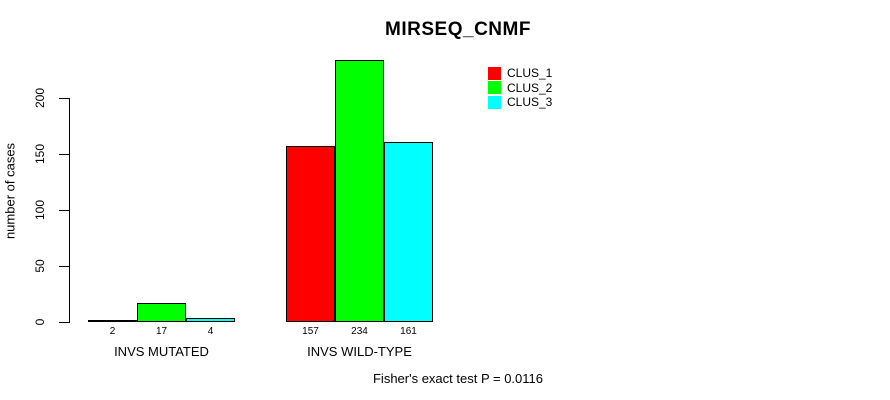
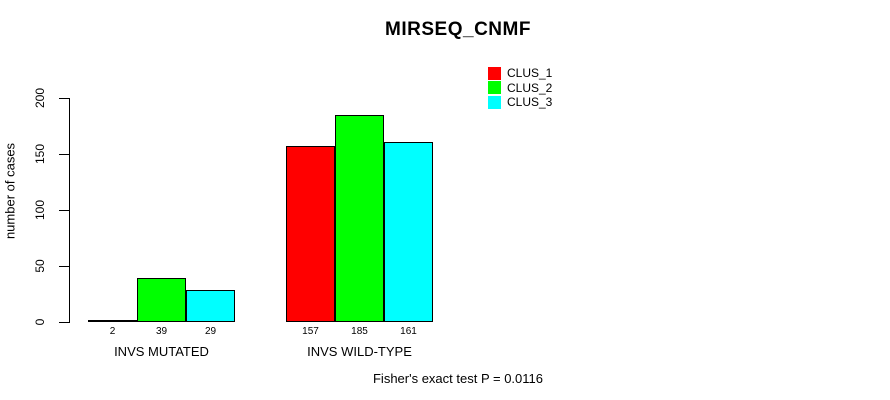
CLUS_2/INVS MUTATED: 17 -> 39
CLUS_3/INVS MUTATED: 4 -> 29
CLUS_2/INVS WILD-TYPE: 234 -> 185
